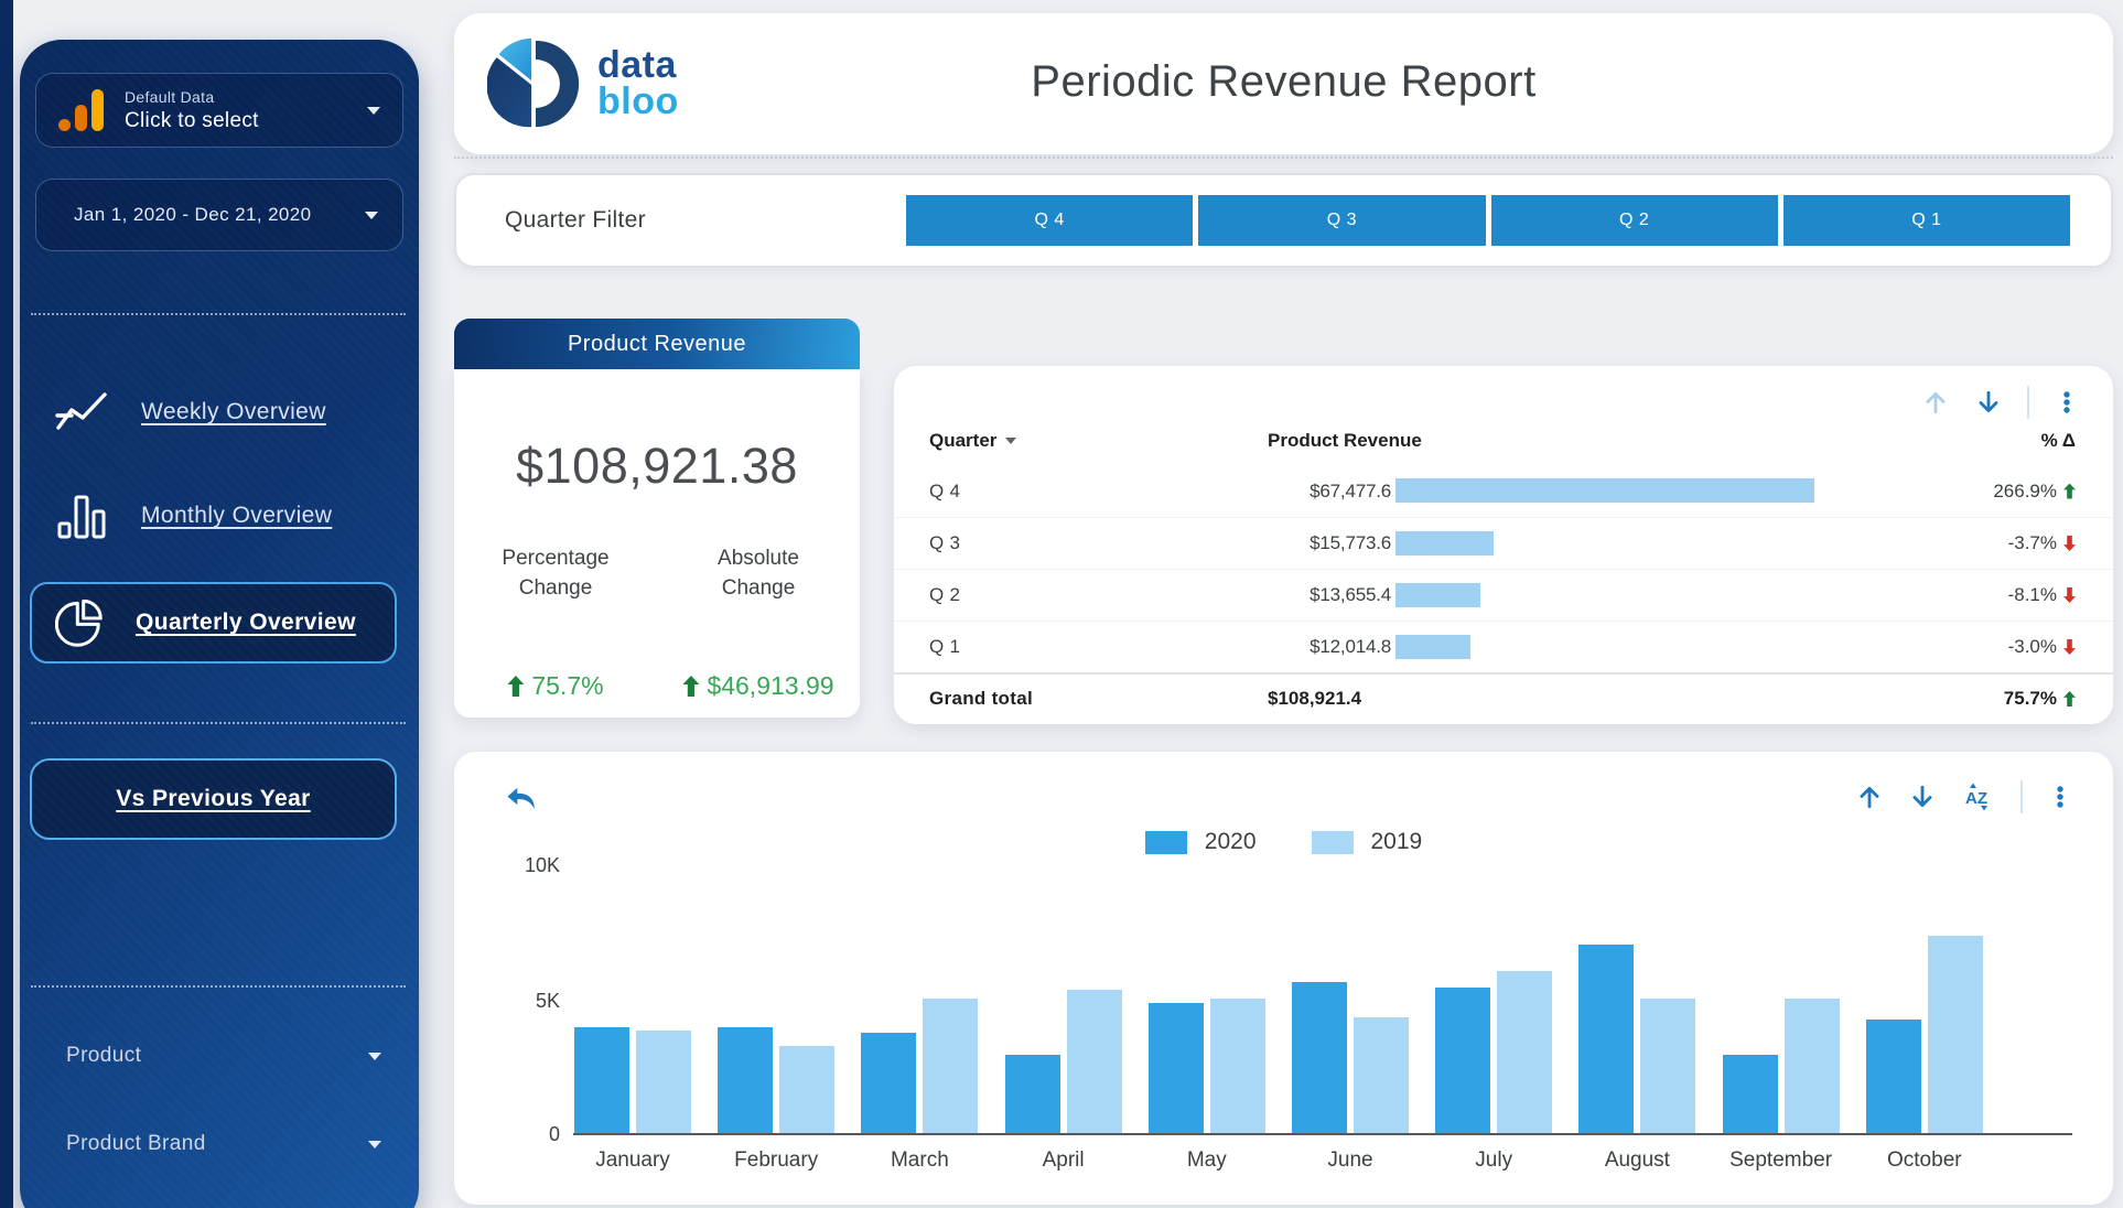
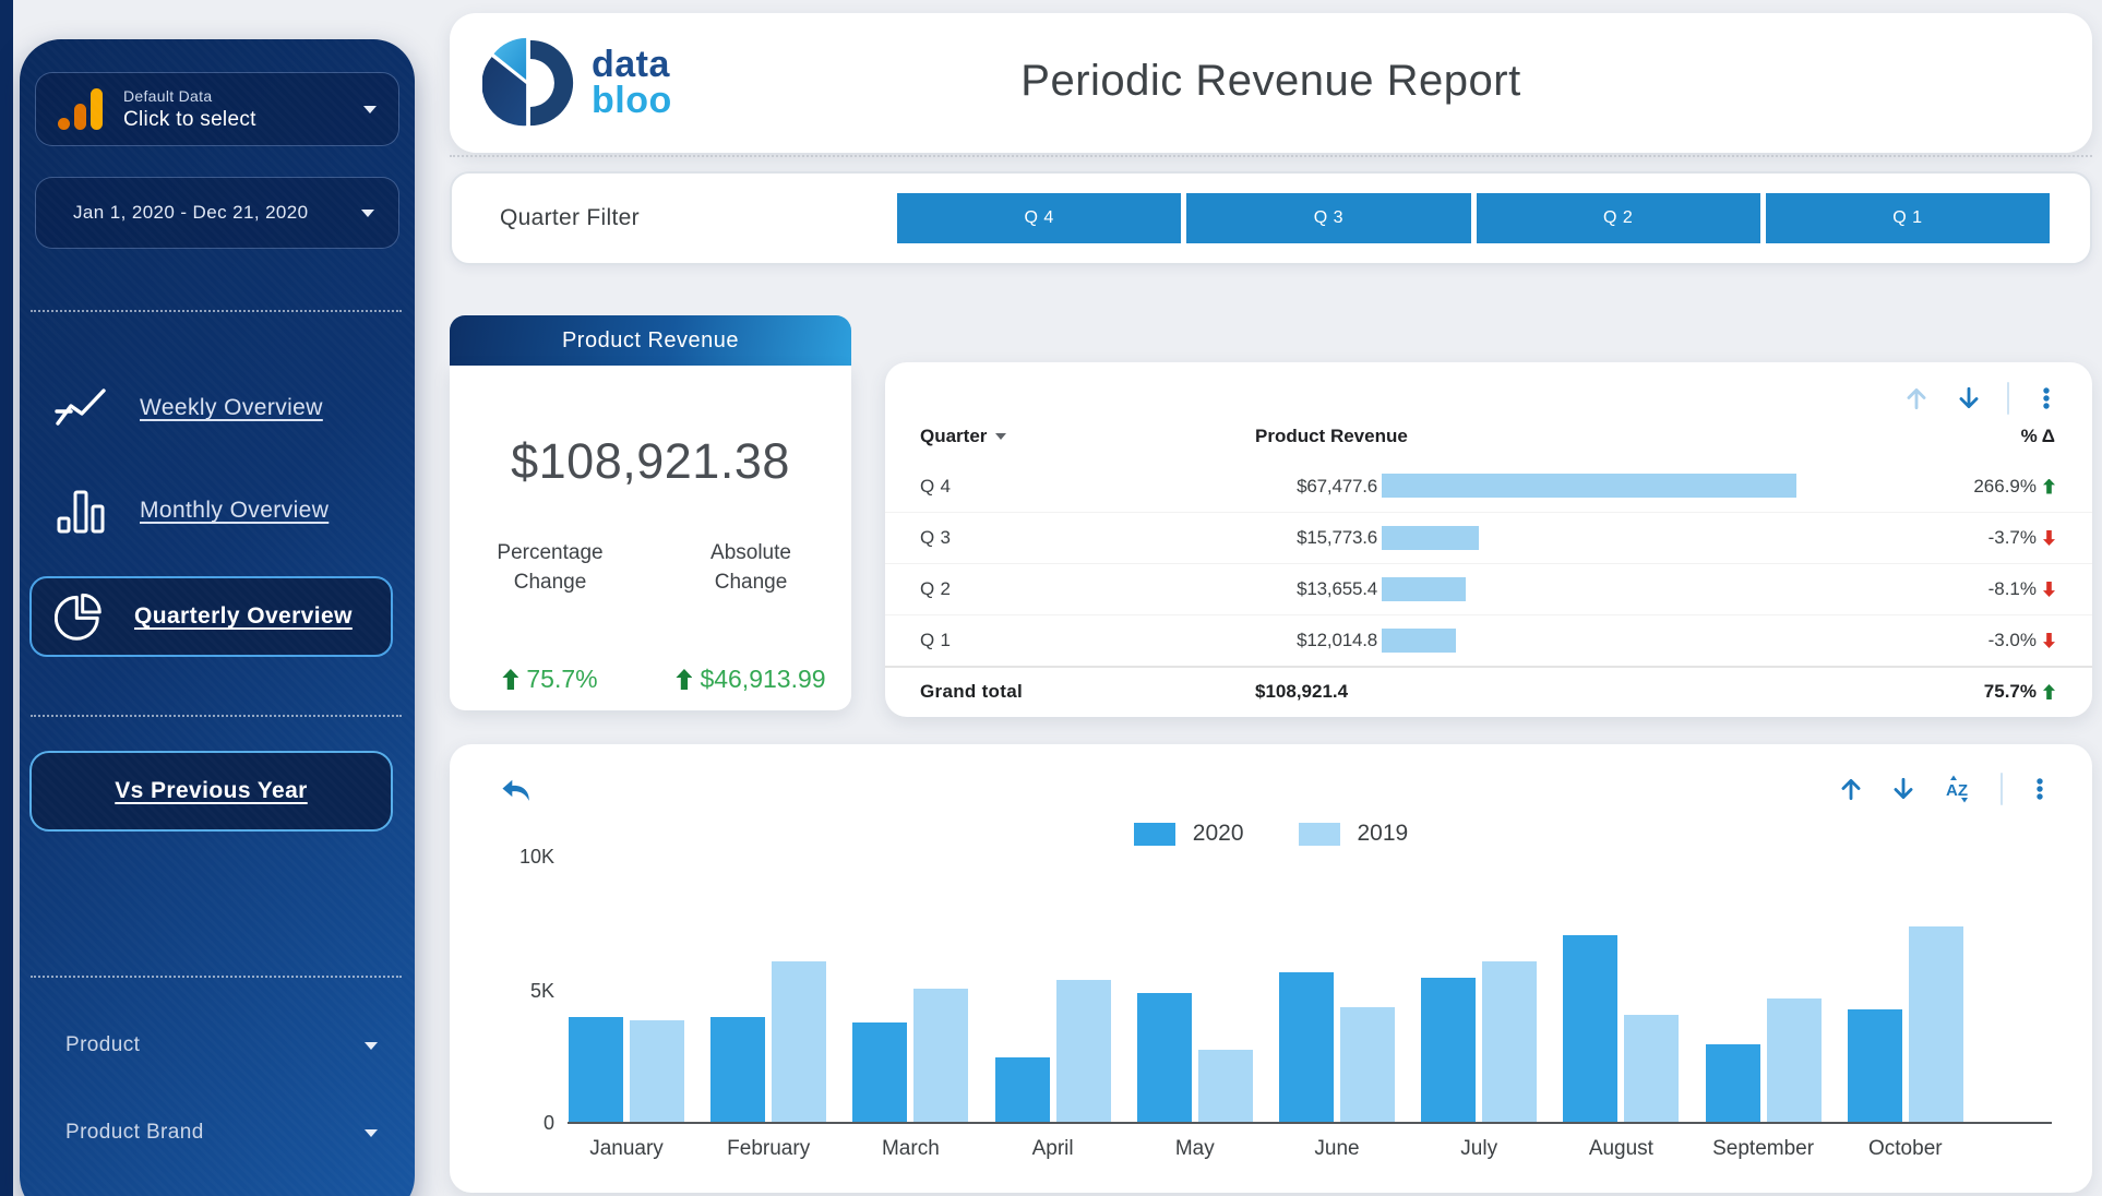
2019/February: 3.3K -> 6.1K
2020/April: 3.0K -> 2.5K
2019/May: 5.1K -> 2.8K
2019/August: 5.1K -> 4.1K
2019/September: 5.1K -> 4.7K
